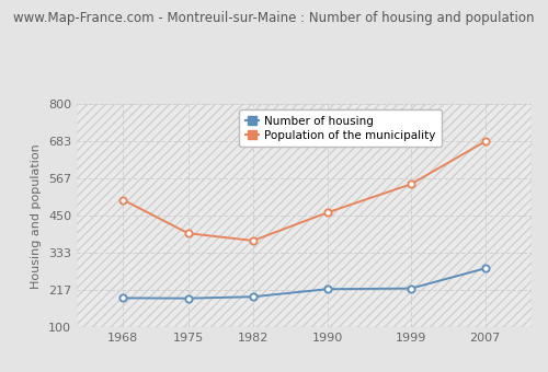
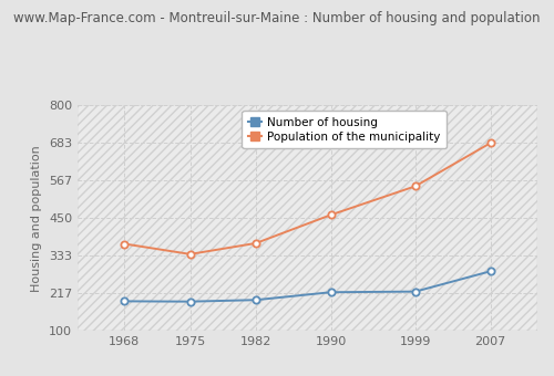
Population of the municipality/1968: 500 -> 370
Population of the municipality/1975: 395 -> 338
